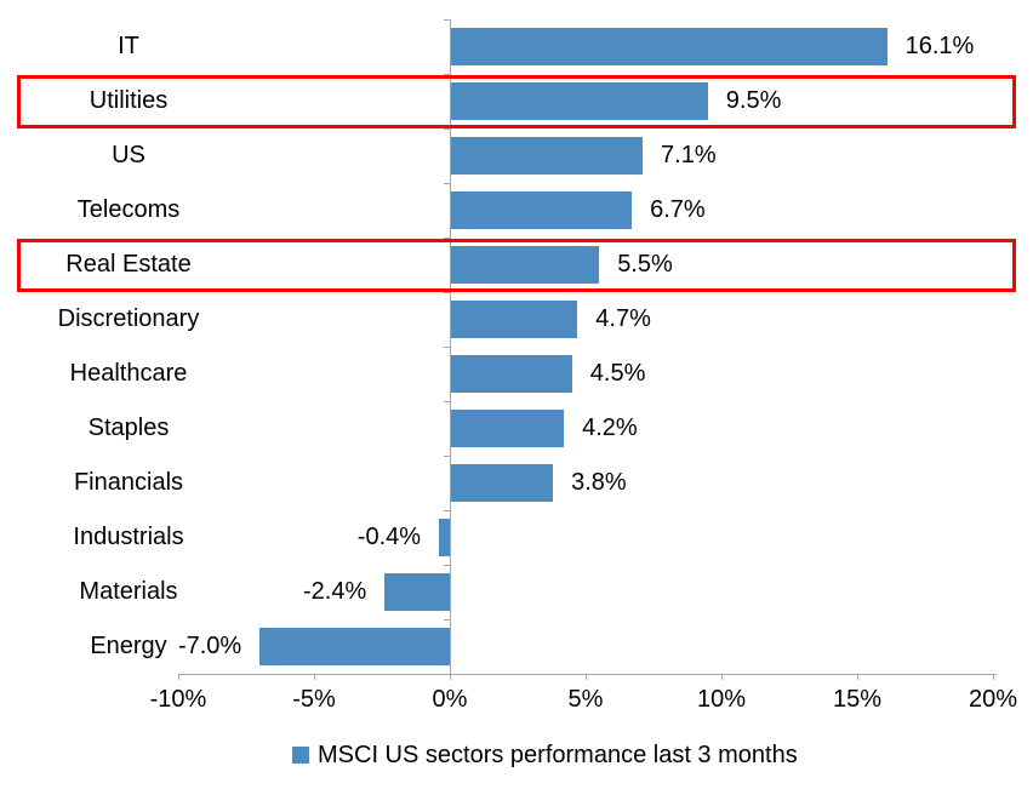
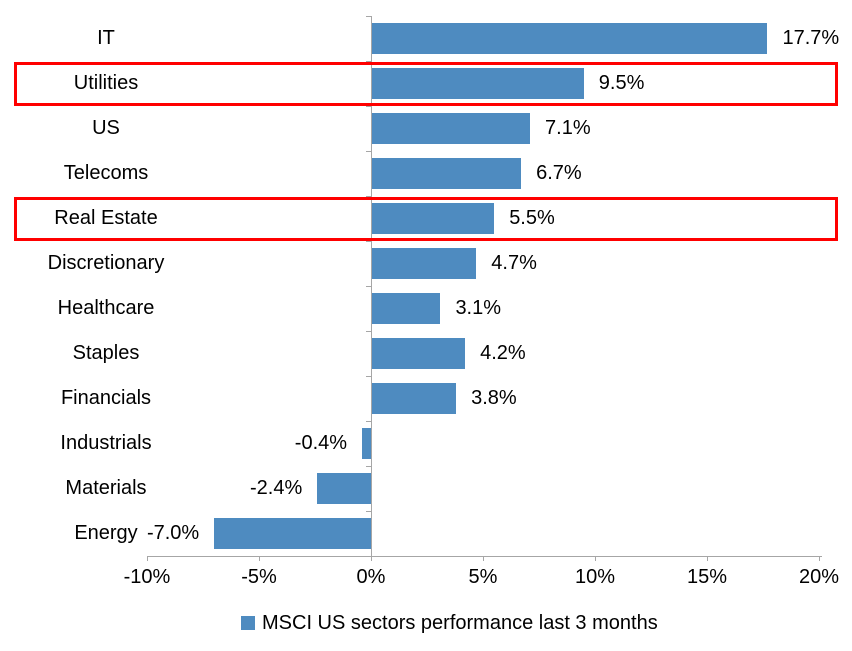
IT: 16.1% -> 17.7%
Healthcare: 4.5% -> 3.1%
